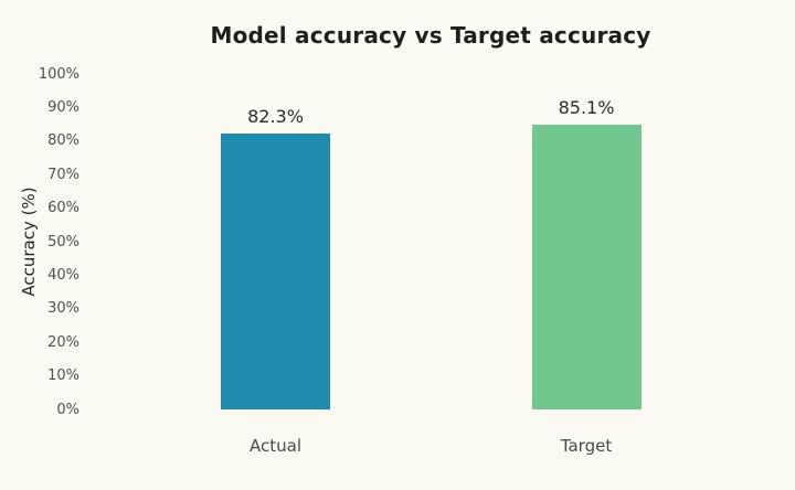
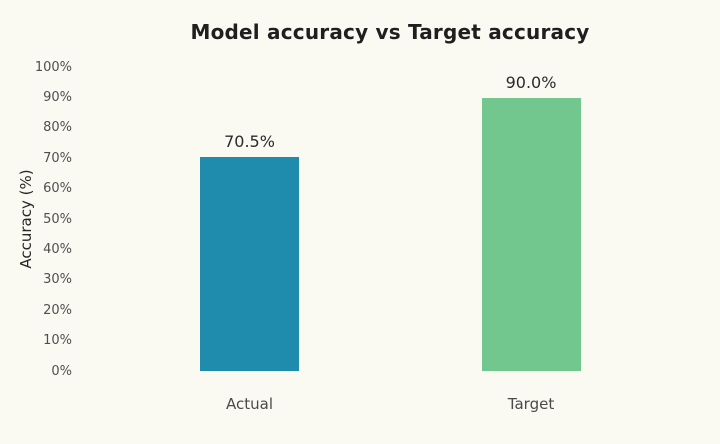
Actual: 82.3% -> 70.5%
Target: 85.1% -> 90.0%
